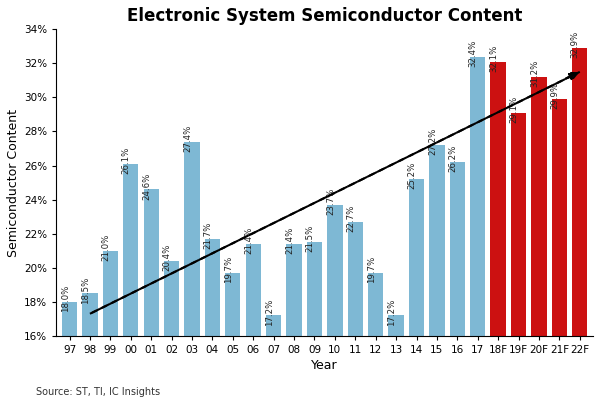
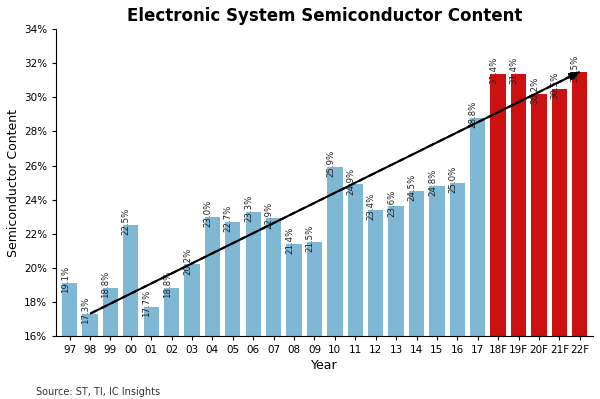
97: 18.0% -> 19.1%
98: 18.5% -> 17.3%
99: 21.0% -> 18.8%
00: 26.1% -> 22.5%
01: 24.6% -> 17.7%
02: 20.4% -> 18.8%
03: 27.4% -> 20.2%
04: 21.7% -> 23.0%
05: 19.7% -> 22.7%
06: 21.4% -> 23.3%
07: 17.2% -> 22.9%
10: 23.7% -> 25.9%
11: 22.7% -> 24.9%
12: 19.7% -> 23.4%
13: 17.2% -> 23.6%
14: 25.2% -> 24.5%
15: 27.2% -> 24.8%
16: 26.2% -> 25.0%
17: 32.4% -> 28.8%
18F: 32.1% -> 31.4%
19F: 29.1% -> 31.4%
20F: 31.2% -> 30.2%
21F: 29.9% -> 30.5%
22F: 32.9% -> 31.5%
